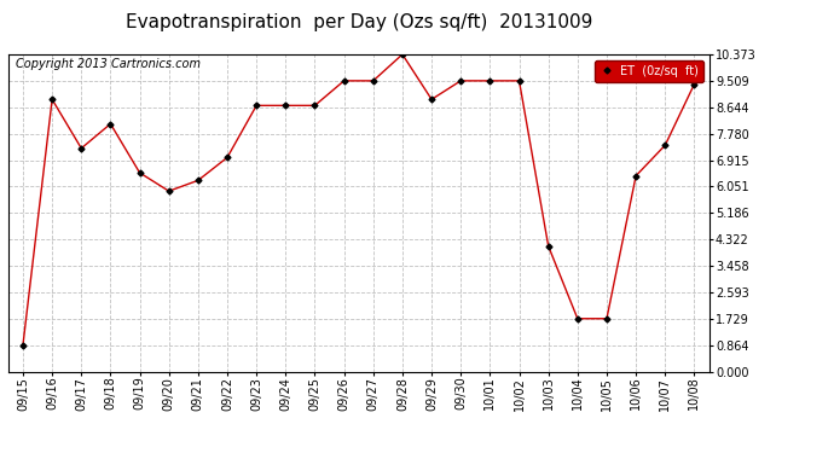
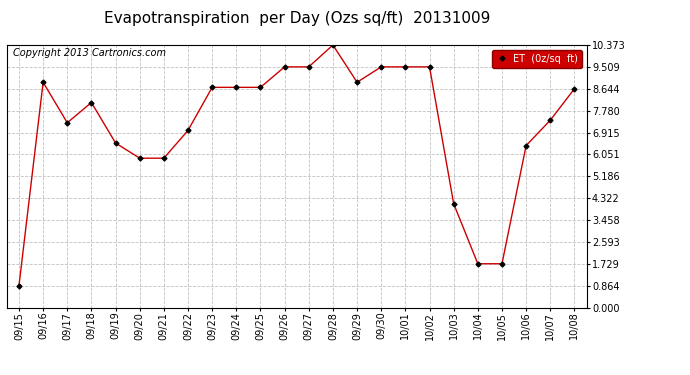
09/21: 6.25 -> 5.90
10/08: 9.40 -> 8.64
